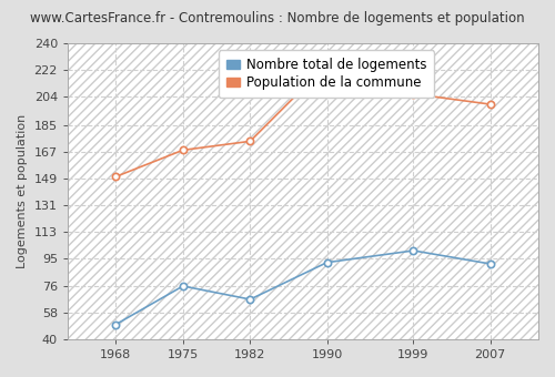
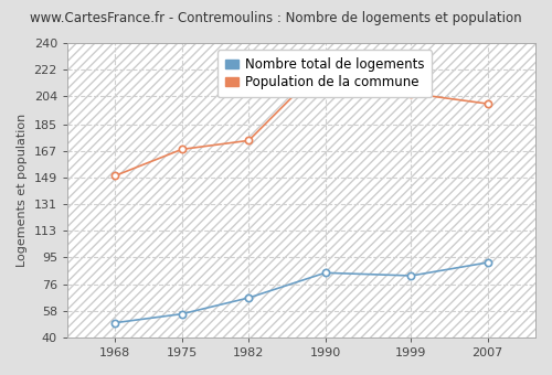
Nombre total de logements/1975: 76 -> 56
Nombre total de logements/1990: 92 -> 84
Nombre total de logements/1999: 100 -> 82
